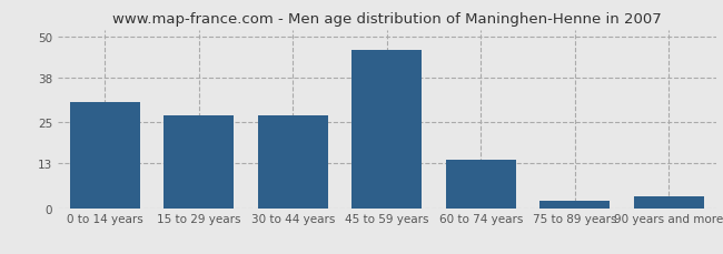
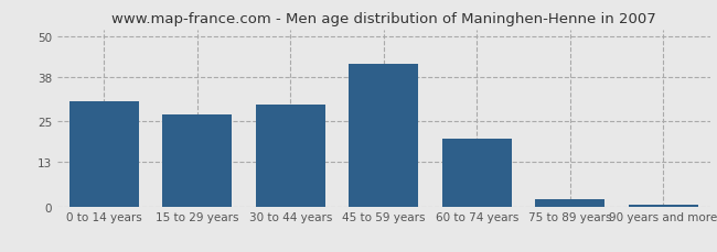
30 to 44 years: 27.0 -> 30.0
45 to 59 years: 46.0 -> 42.0
60 to 74 years: 14.0 -> 20.0
90 years and more: 3.5 -> 0.4
